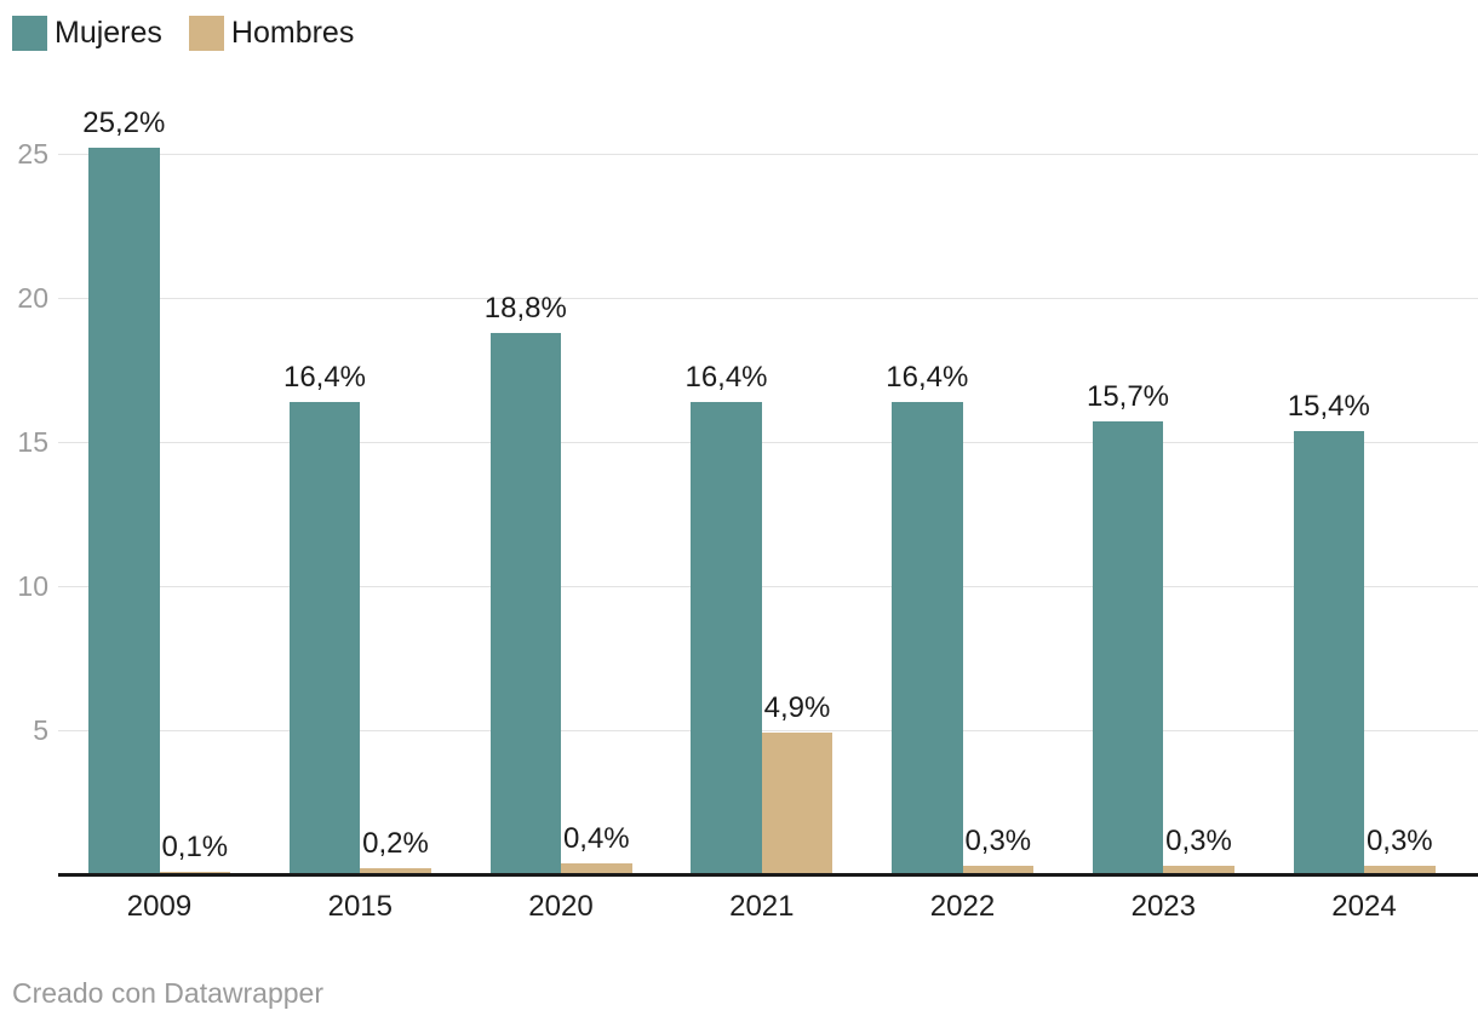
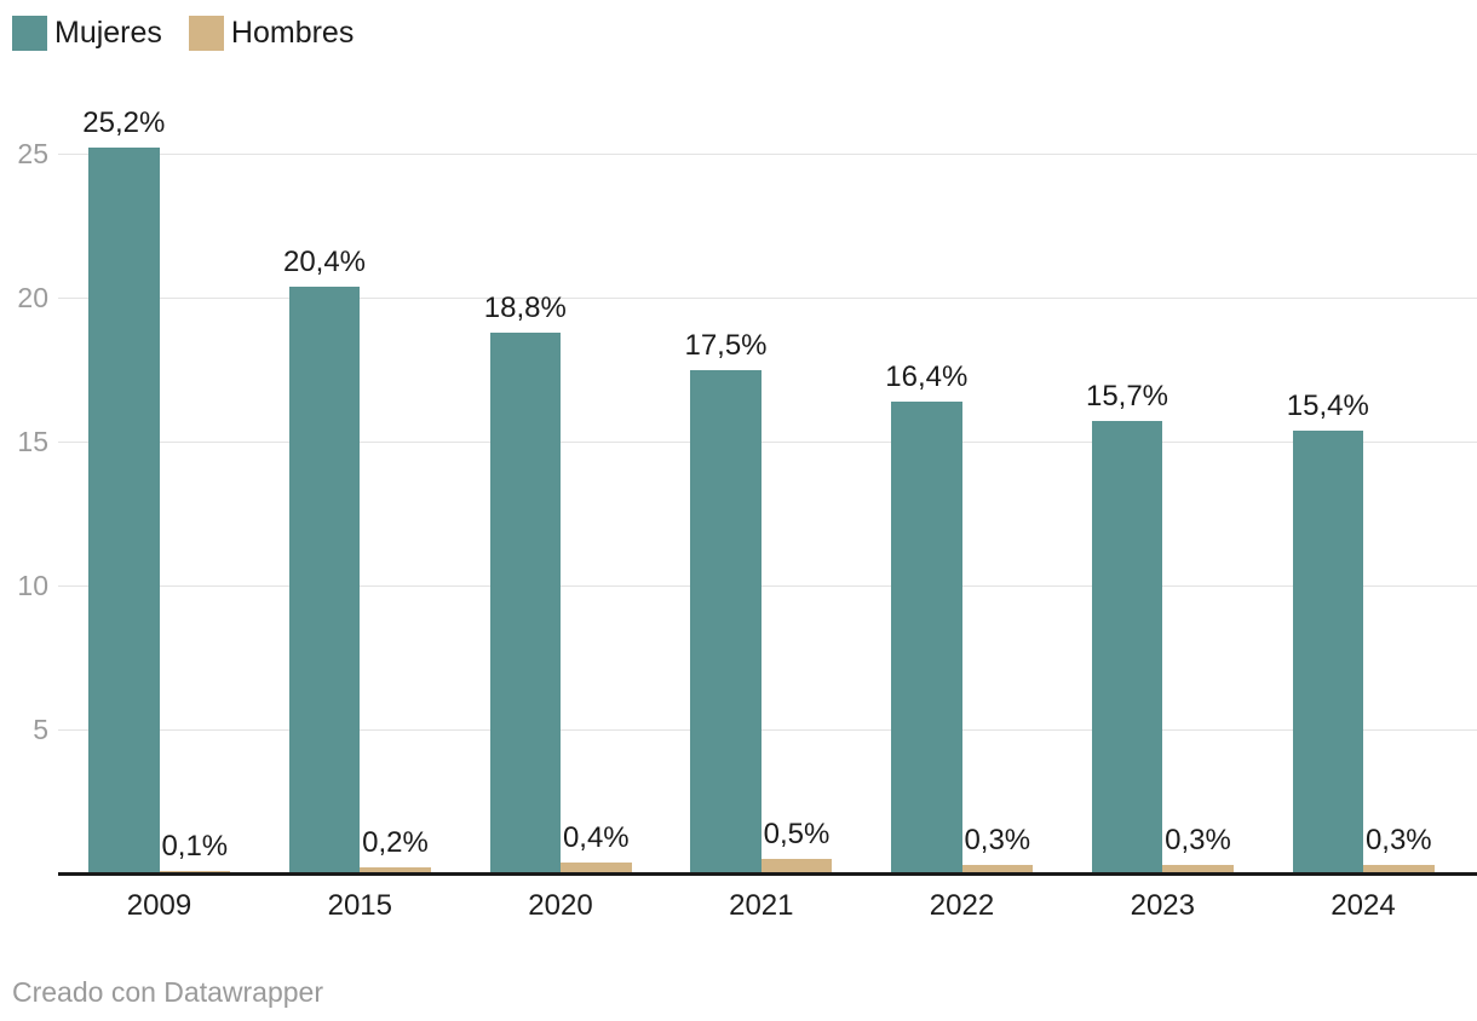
Mujeres/2015: 16,4% -> 20,4%
Mujeres/2021: 16,4% -> 17,5%
Hombres/2021: 4,9% -> 0,5%
